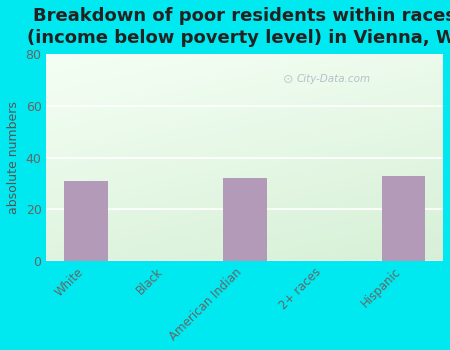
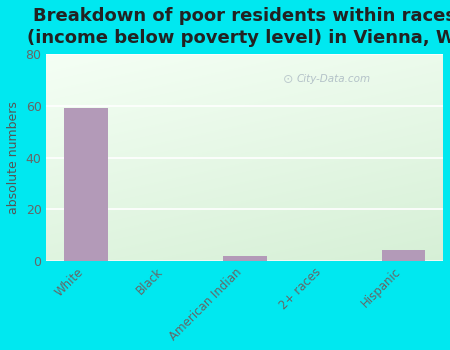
White: 31 -> 59
American Indian: 32 -> 2
Hispanic: 33 -> 4
